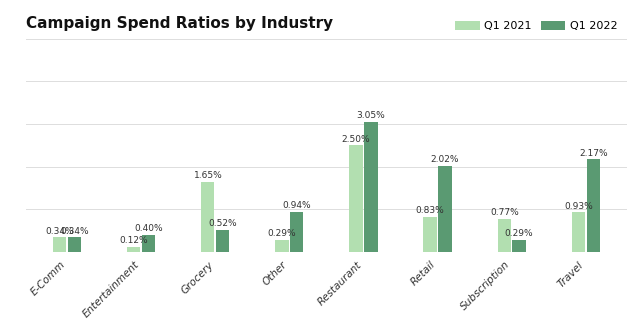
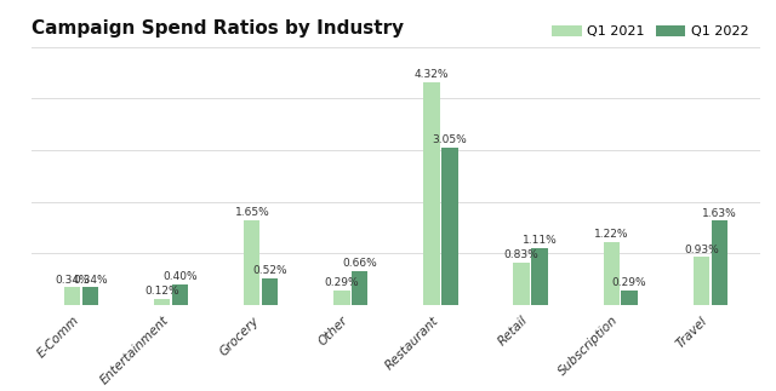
Q1 2022/Other: 0.94% -> 0.66%
Q1 2021/Restaurant: 2.50% -> 4.32%
Q1 2022/Retail: 2.02% -> 1.11%
Q1 2021/Subscription: 0.77% -> 1.22%
Q1 2022/Travel: 2.17% -> 1.63%
